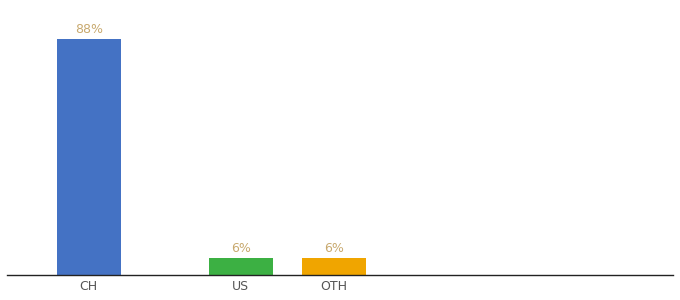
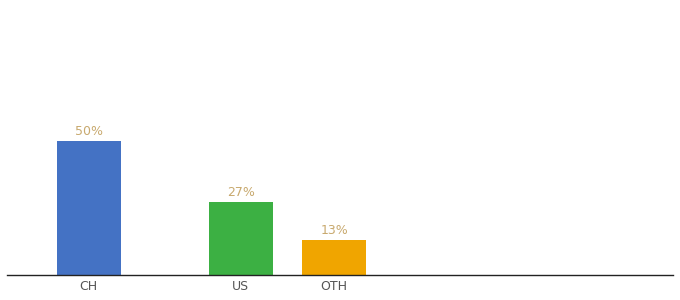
CH: 88% -> 50%
US: 6% -> 27%
OTH: 6% -> 13%
